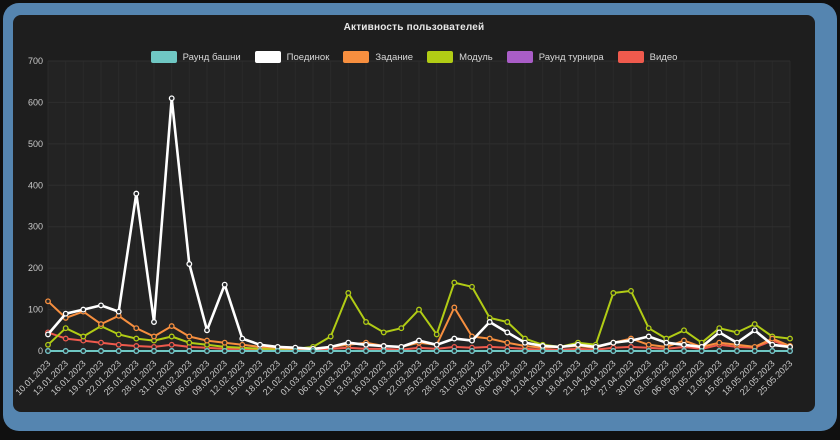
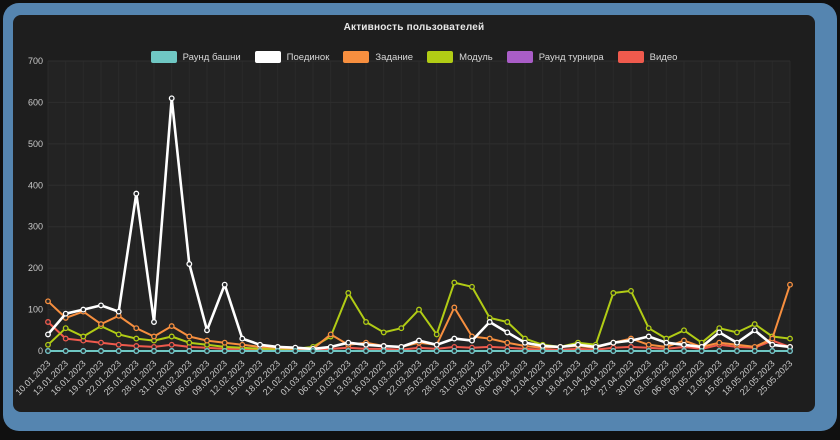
Видео/10.01.2023: 40 -> 70
Задание/06.03.2023: 10 -> 40
Задание/25.05.2023: 10 -> 160
